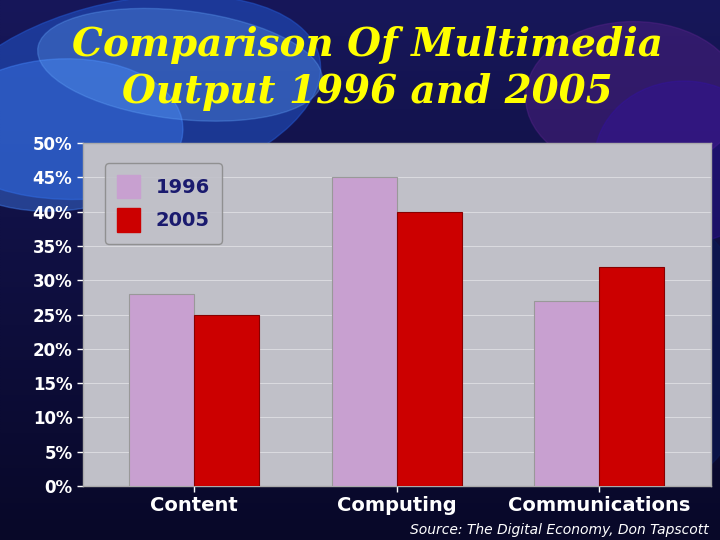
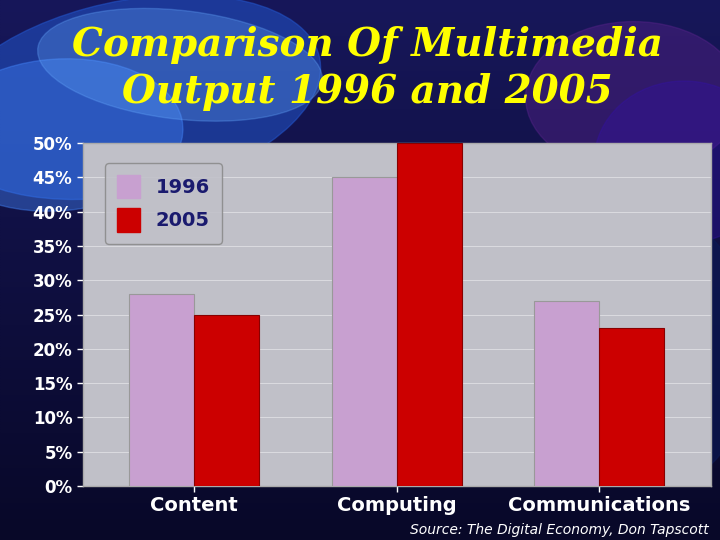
2005/Computing: 40% -> 50%
2005/Communications: 32% -> 23%
